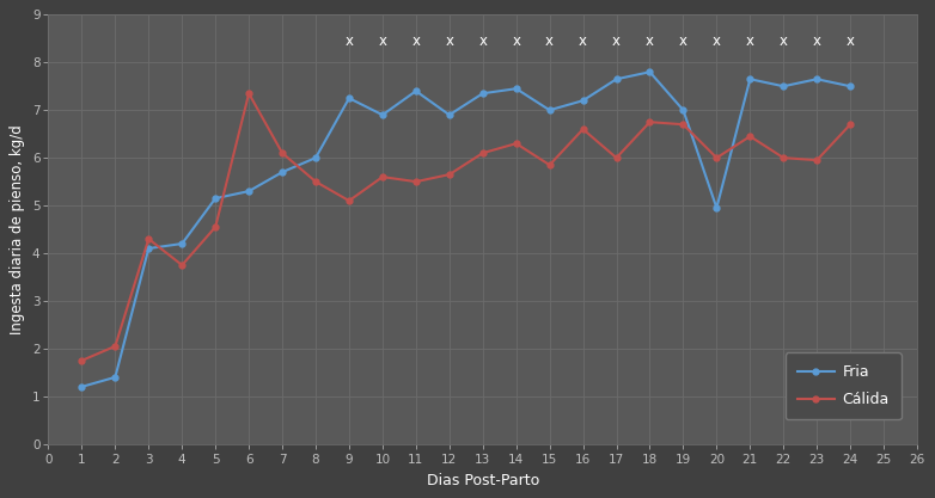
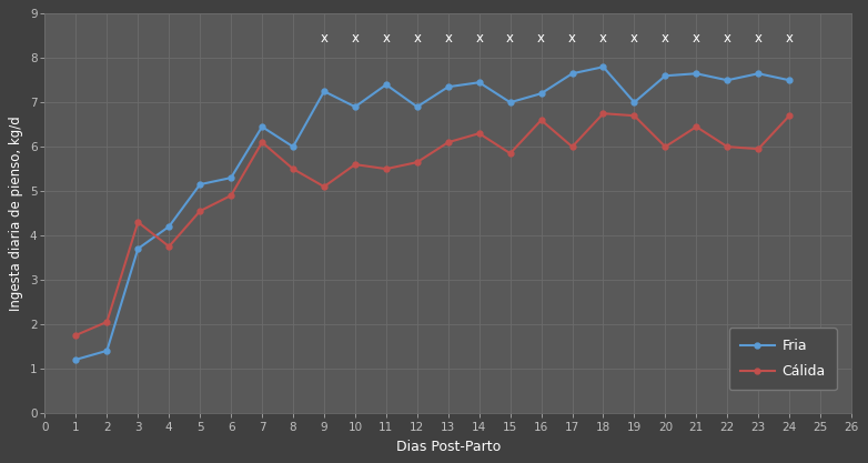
Fria/3: 4.10 -> 3.70
Cálida/6: 7.35 -> 4.90
Fria/7: 5.70 -> 6.45
Fria/20: 4.95 -> 7.60
